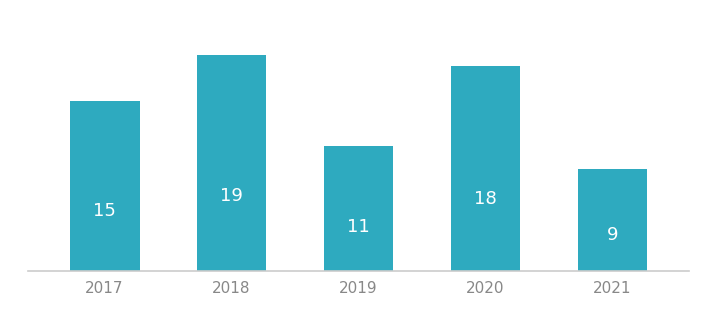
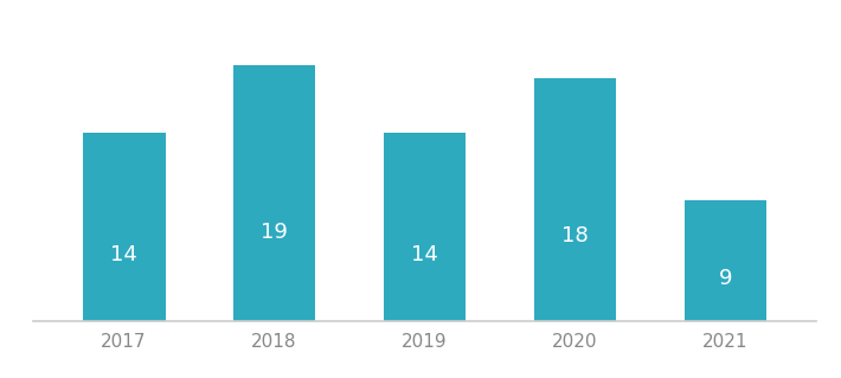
2017: 15 -> 14
2019: 11 -> 14
